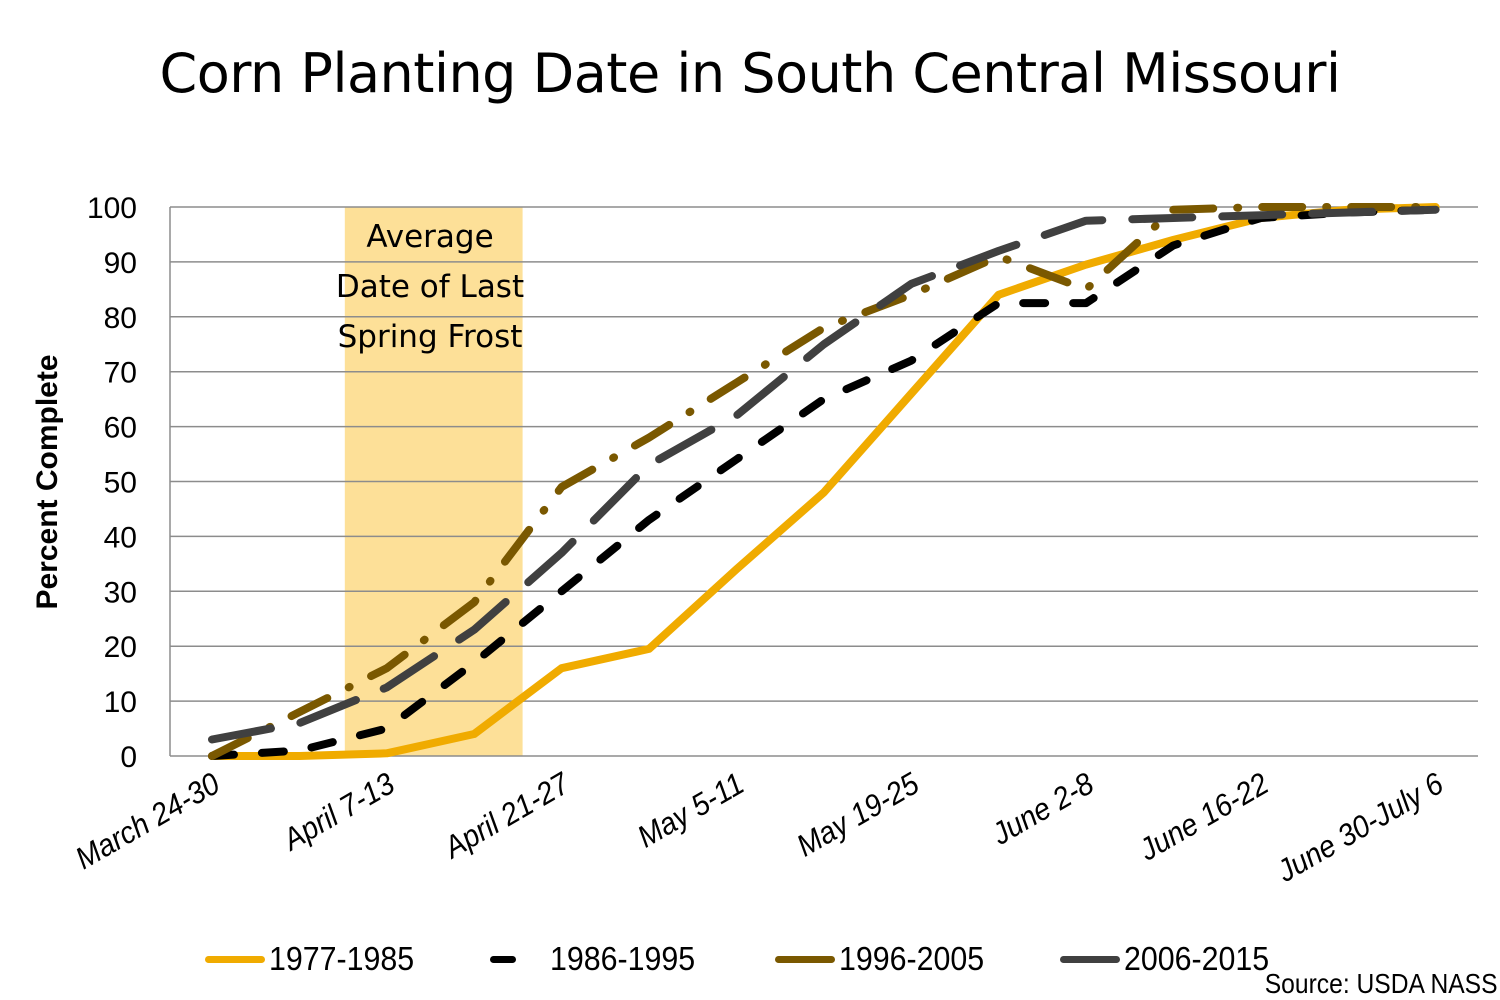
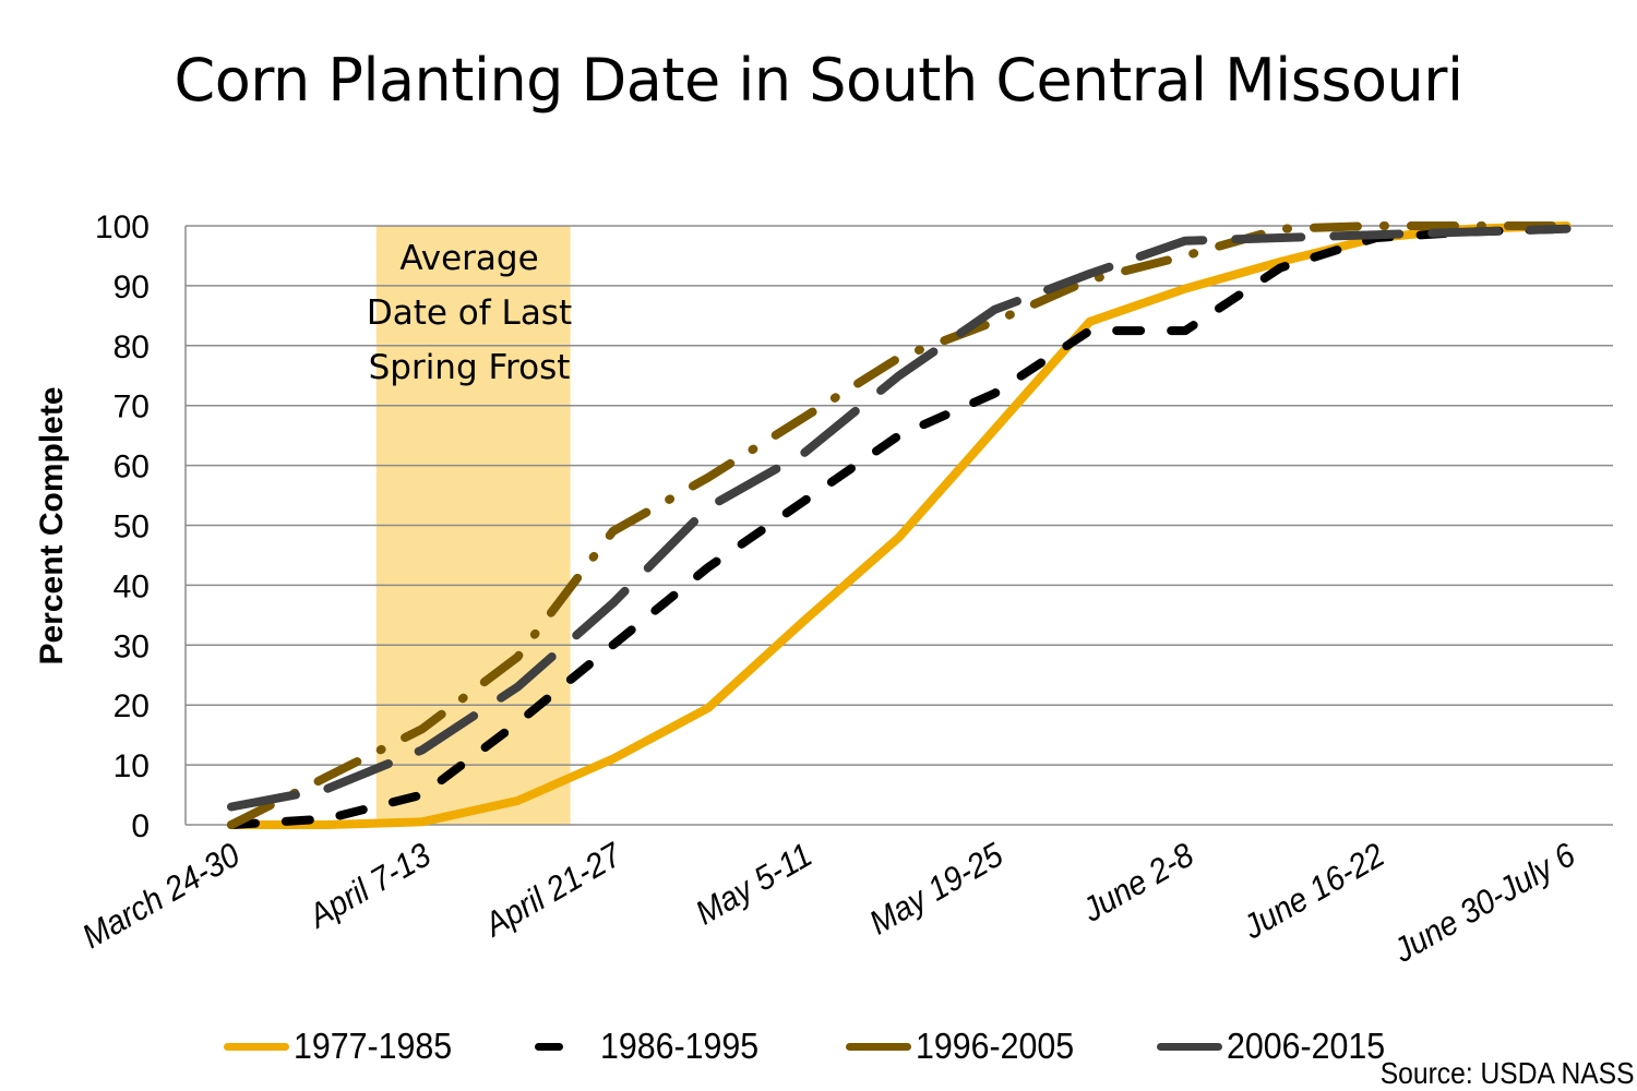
1977-1985/April 21-27: 16 -> 11
1996-2005/June 2-8: 85 -> 95
